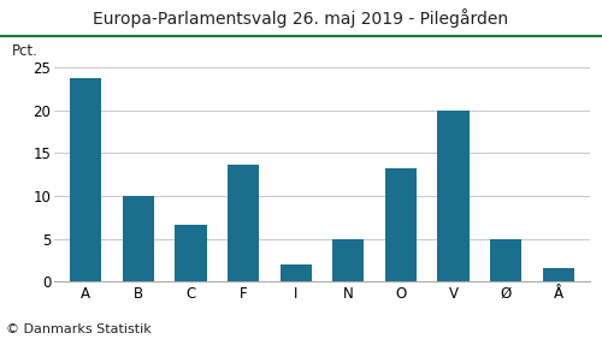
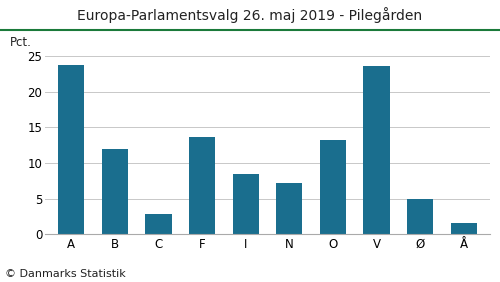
B: 10.0 -> 12.0
C: 6.6 -> 2.8
I: 2.0 -> 8.4
N: 5.0 -> 7.2
V: 20.0 -> 23.6
